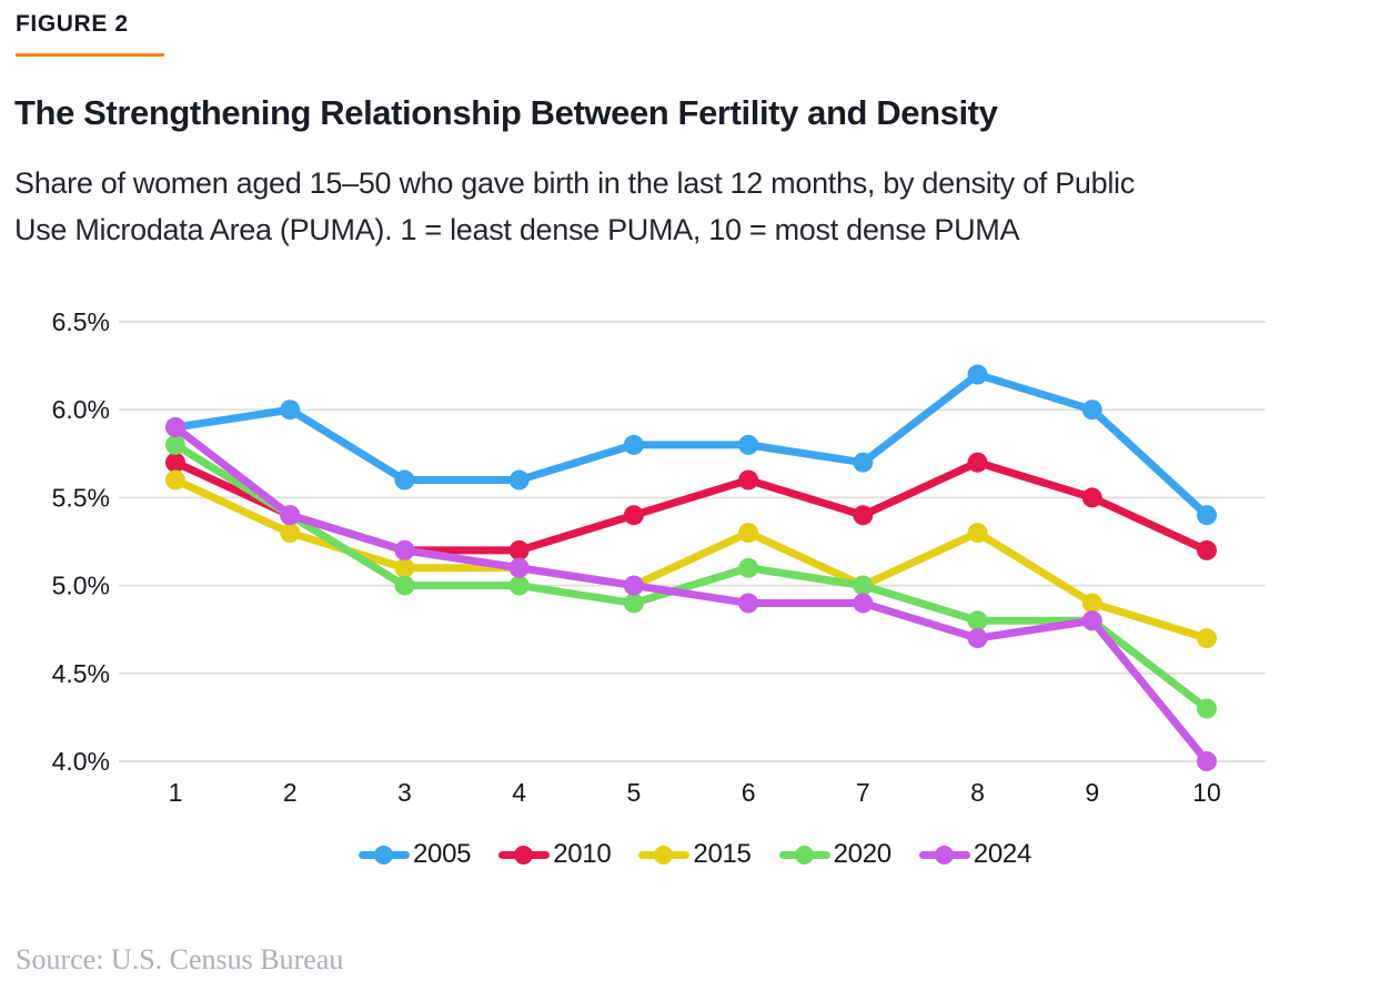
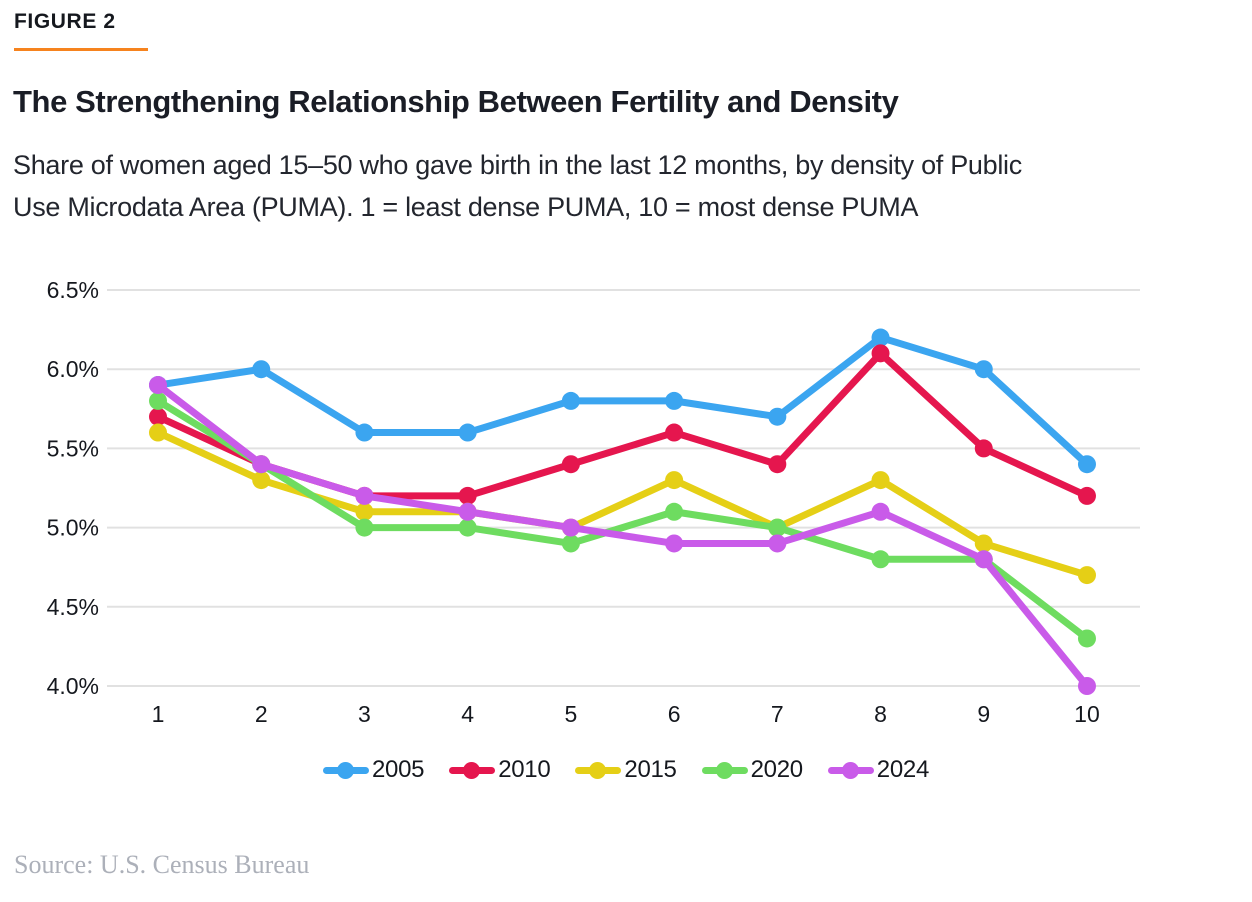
2010/8: 5.7% -> 6.1%
2024/8: 4.7% -> 5.1%
